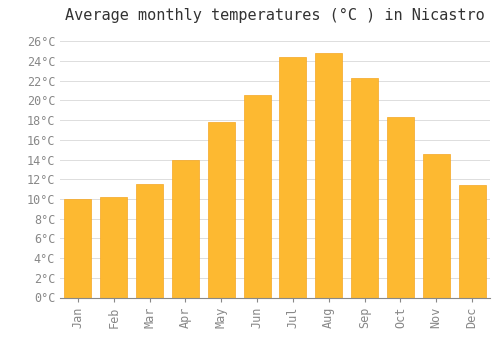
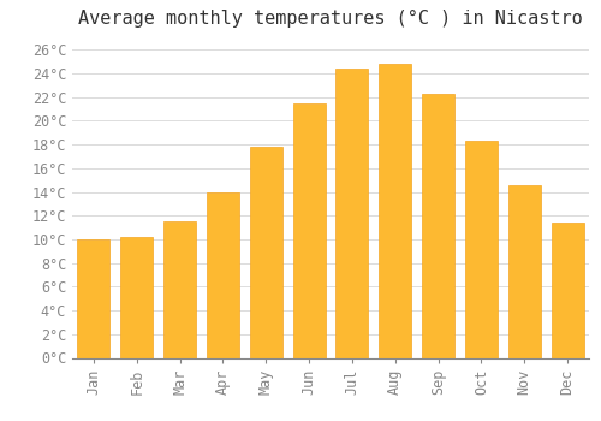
Jun: 20.6°C -> 21.5°C
